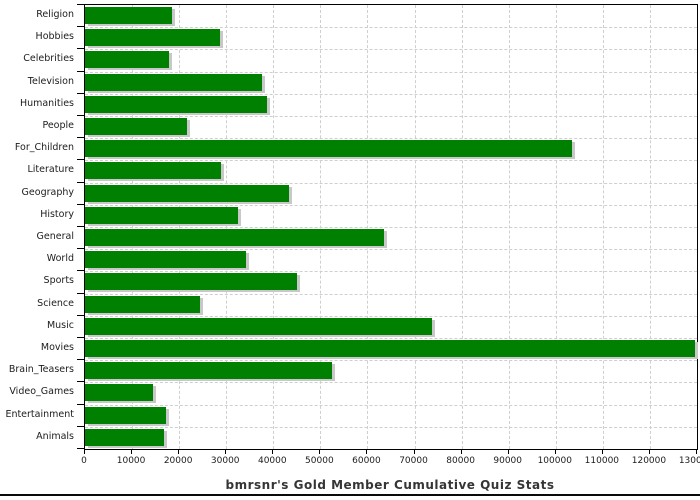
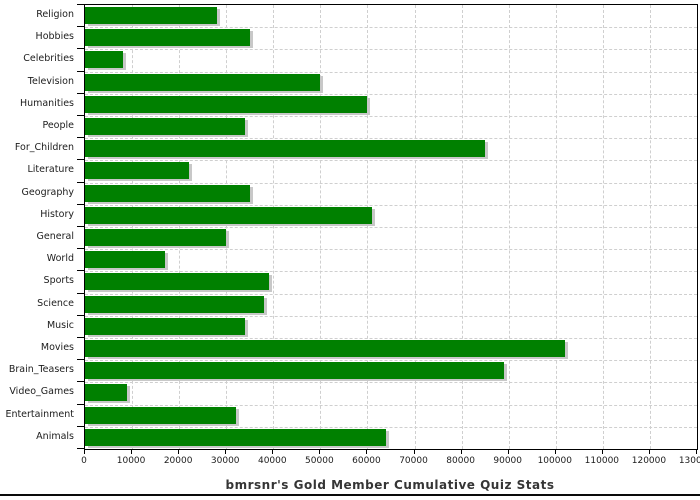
Religion: 18000 -> 28000
Hobbies: 29000 -> 35000
Celebrities: 18000 -> 8000
Television: 38000 -> 50000
Humanities: 39000 -> 60000
People: 22000 -> 34000
For_Children: 104000 -> 85000
Literature: 29000 -> 22000
Geography: 43000 -> 35000
History: 32000 -> 61000
General: 64000 -> 30000
World: 34000 -> 17000
Sports: 45000 -> 39000
Science: 24000 -> 38000
Music: 74000 -> 34000
Movies: 130000 -> 102000
Brain_Teasers: 52000 -> 89000
Video_Games: 14000 -> 9000
Entertainment: 17000 -> 32000
Animals: 17000 -> 64000
